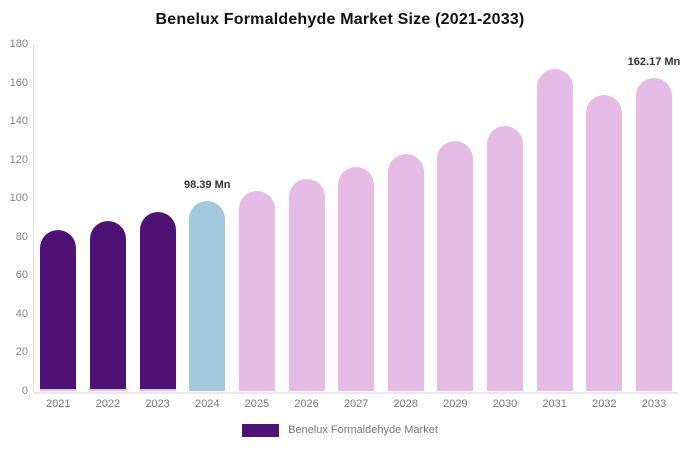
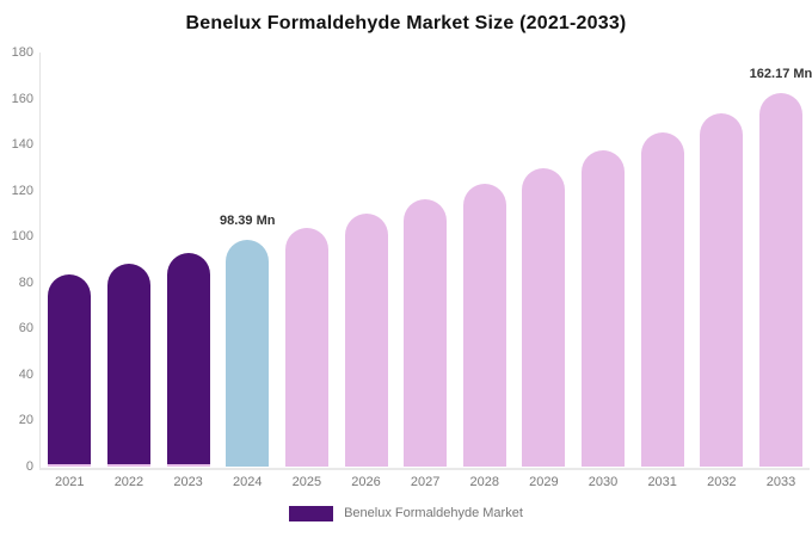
2031: 167 -> 145
